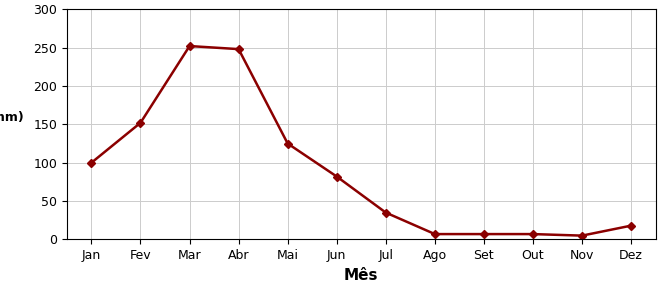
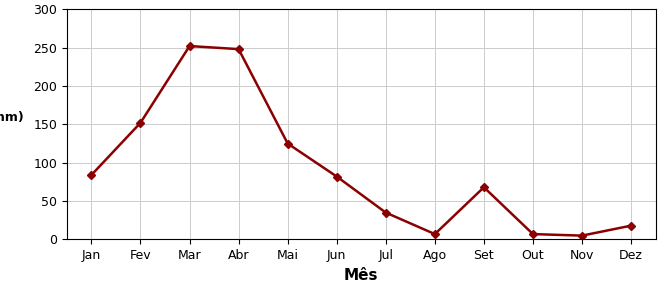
Jan: 100 -> 84
Set: 7 -> 68
